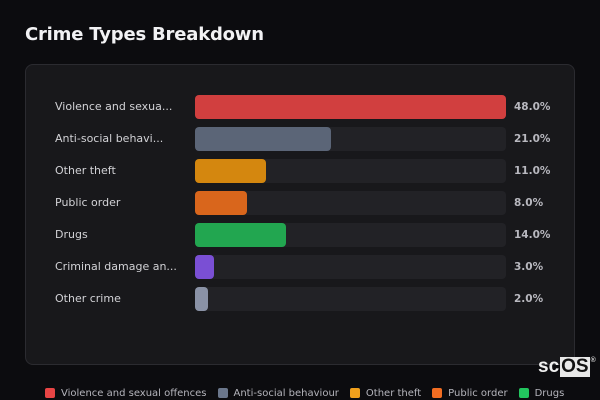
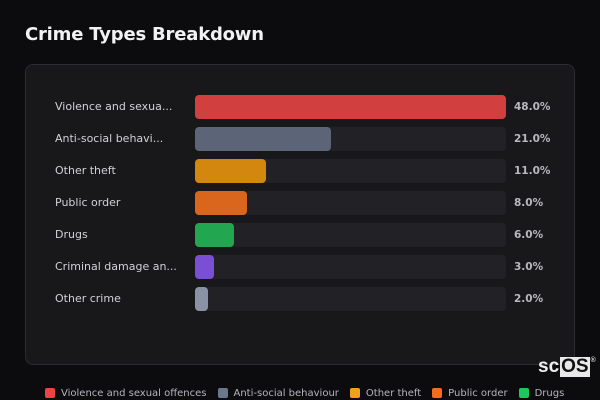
Drugs: 14.0% -> 6.0%
